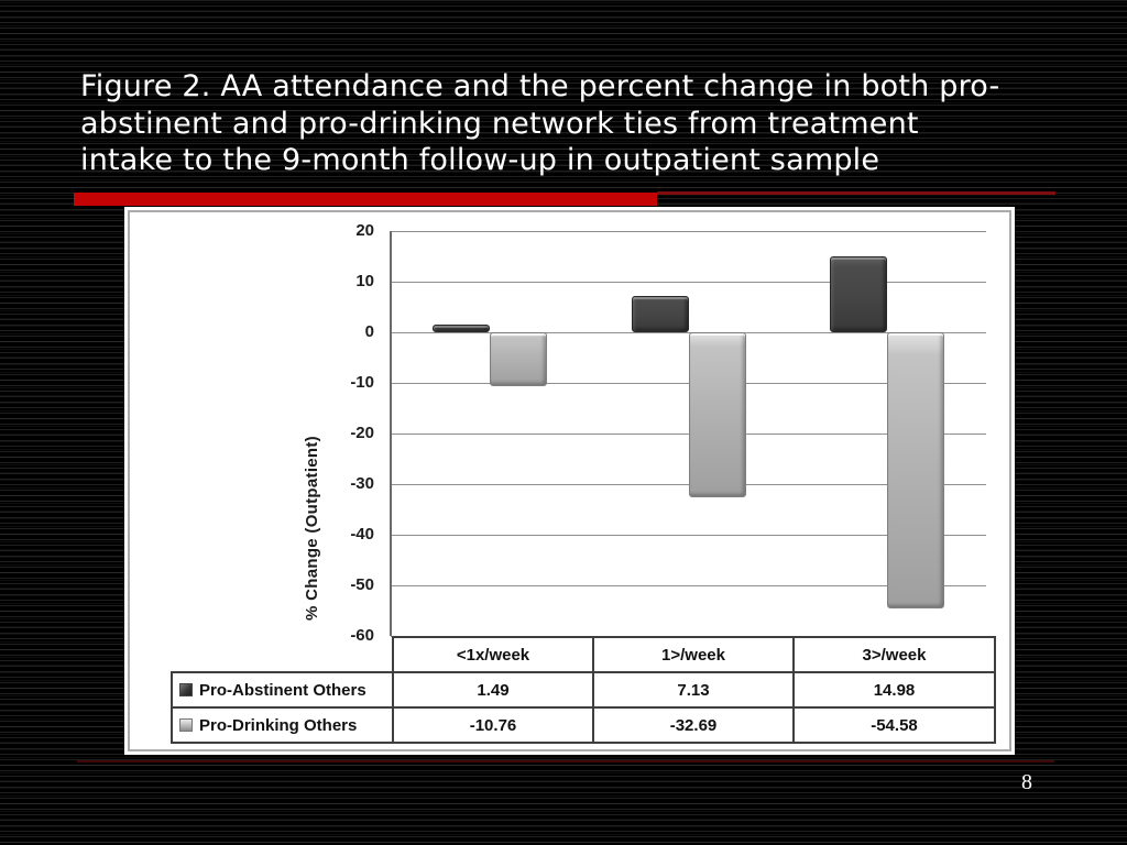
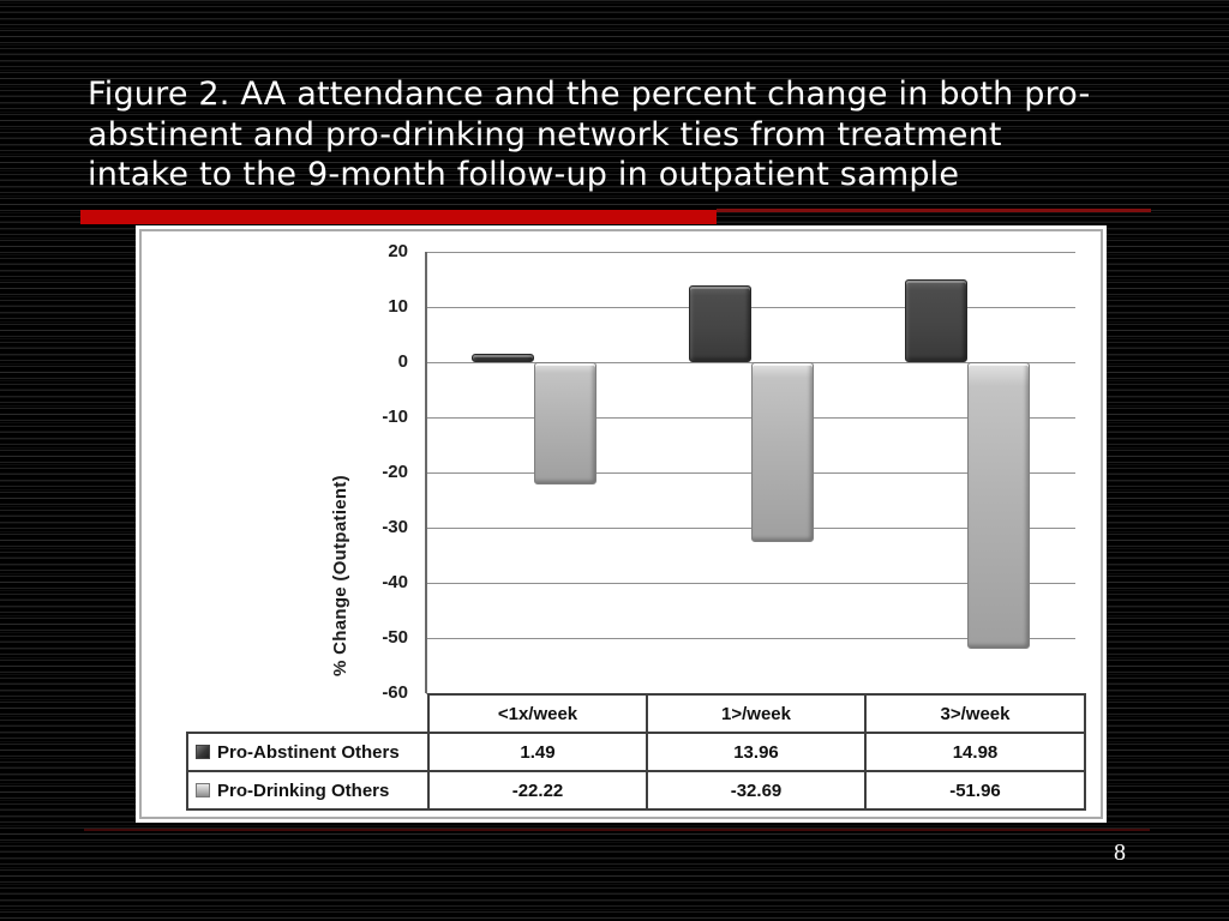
Pro-Drinking Others/<1x/week: -10.76 -> -22.22
Pro-Abstinent Others/1>/week: 7.13 -> 13.96
Pro-Drinking Others/3>/week: -54.58 -> -51.96
